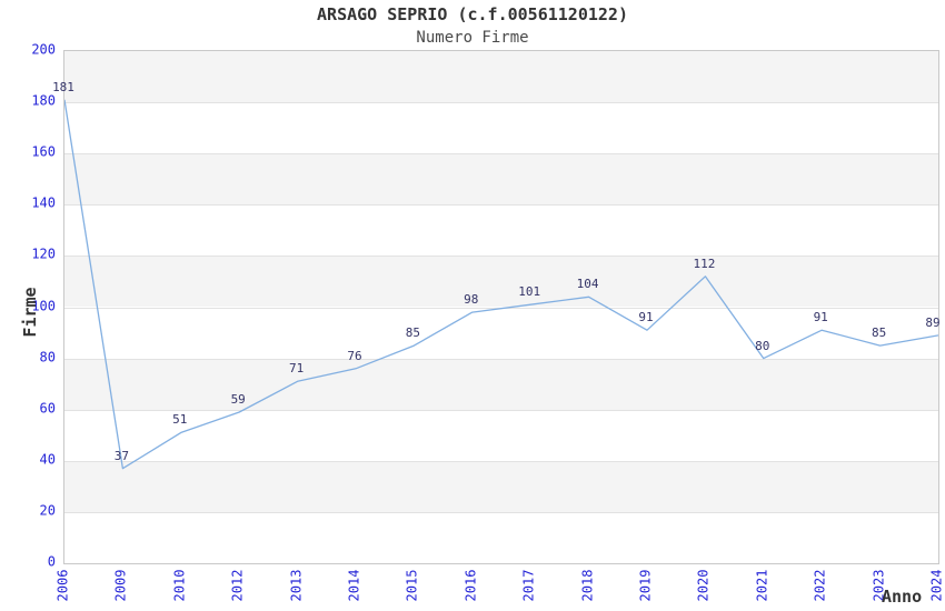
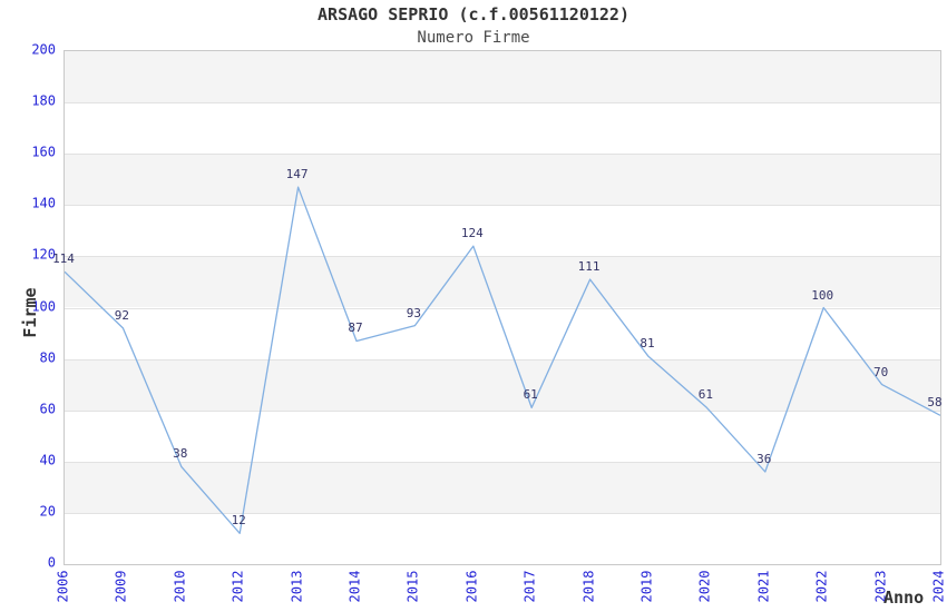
2006: 181 -> 114
2009: 37 -> 92
2010: 51 -> 38
2012: 59 -> 12
2013: 71 -> 147
2014: 76 -> 87
2015: 85 -> 93
2016: 98 -> 124
2017: 101 -> 61
2018: 104 -> 111
2019: 91 -> 81
2020: 112 -> 61
2021: 80 -> 36
2022: 91 -> 100
2023: 85 -> 70
2024: 89 -> 58
